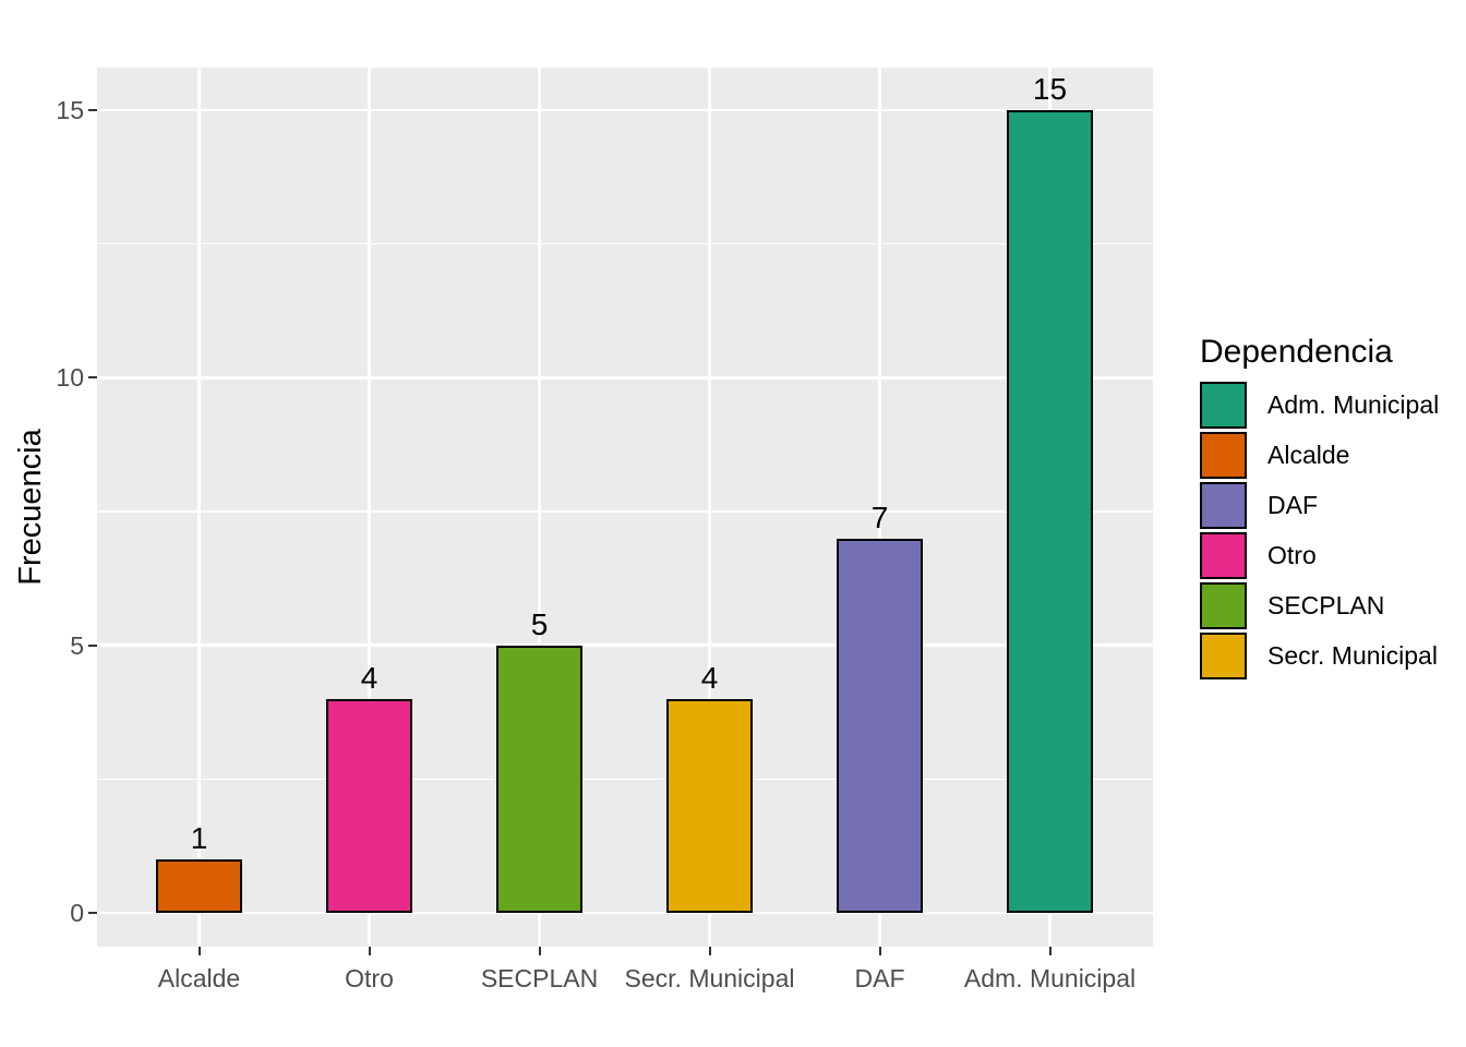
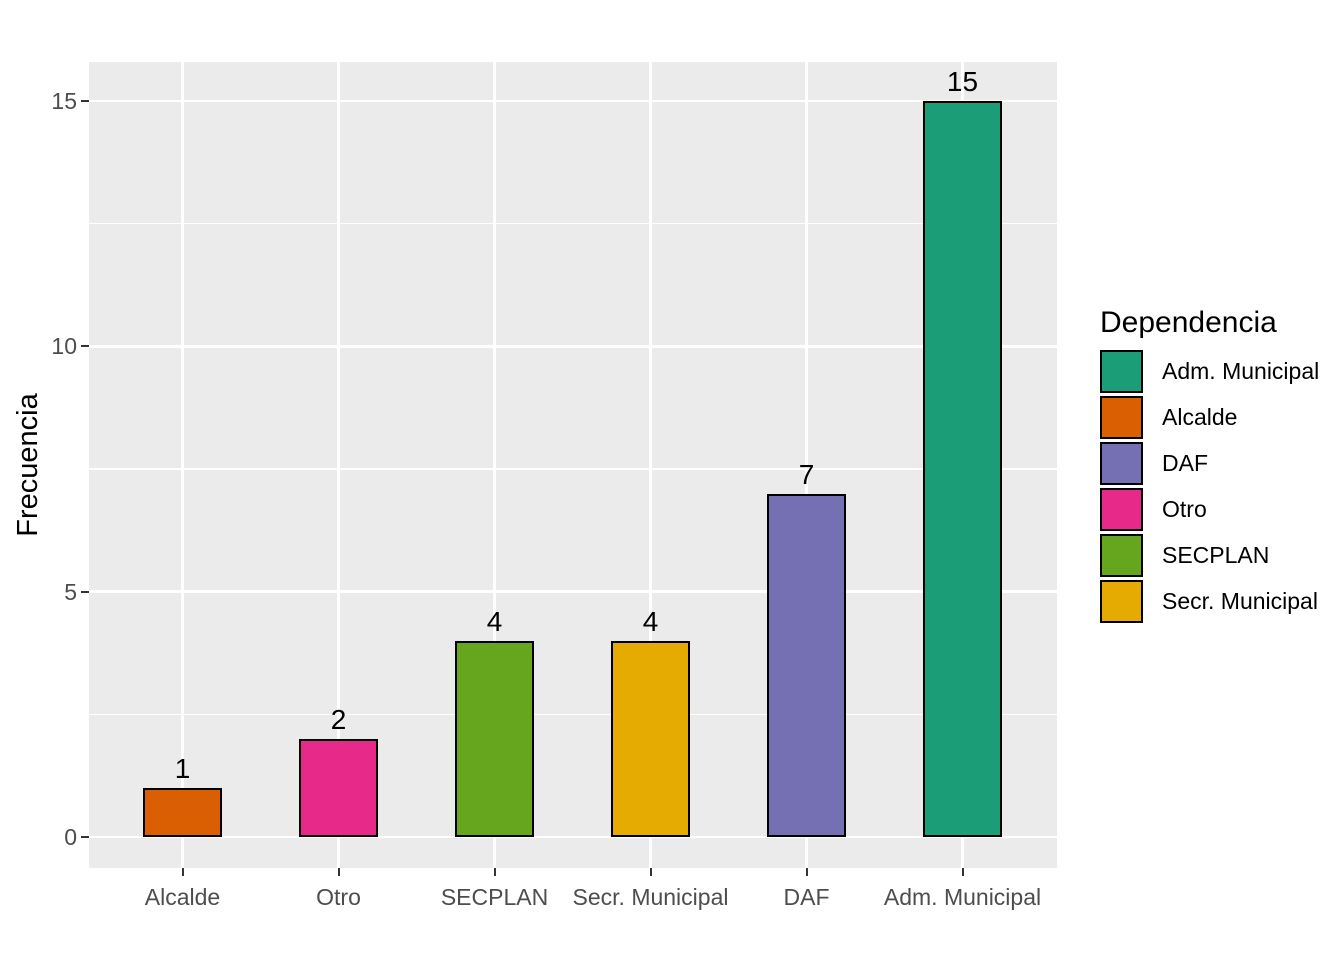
Otro: 4 -> 2
SECPLAN: 5 -> 4
